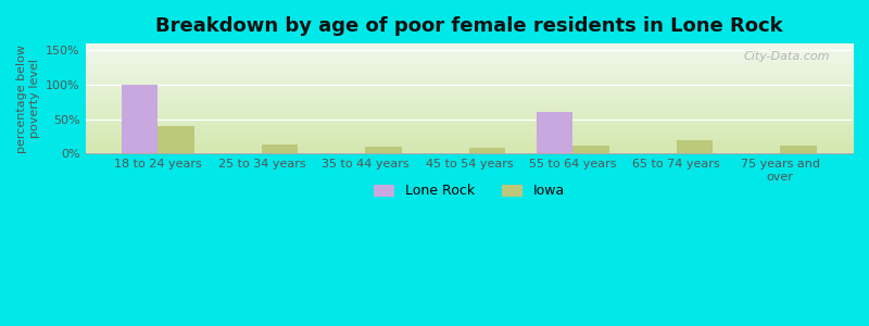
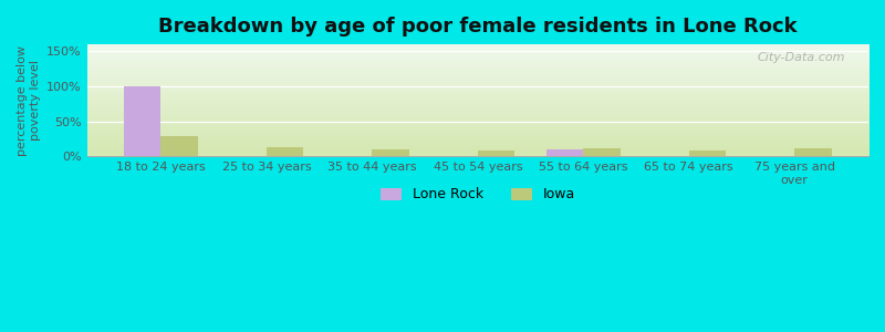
Iowa/18 to 24 years: 40% -> 28%
Lone Rock/55 to 64 years: 60% -> 10%
Iowa/65 to 74 years: 20% -> 8%
